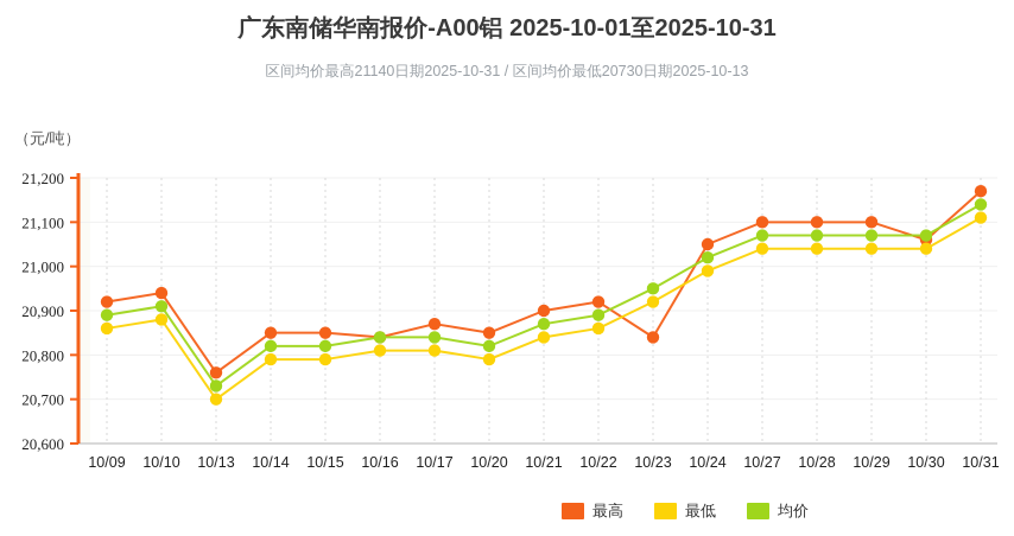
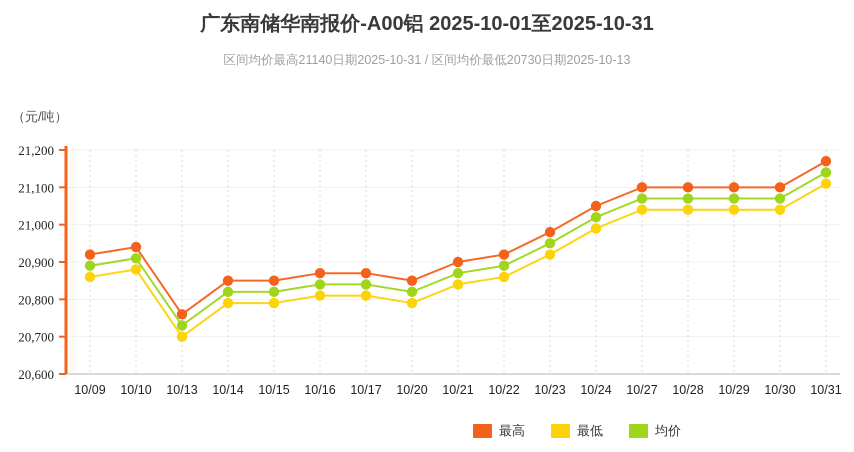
最高/10/16: 20840 -> 20870
最高/10/23: 20840 -> 20980
最高/10/30: 21060 -> 21100
